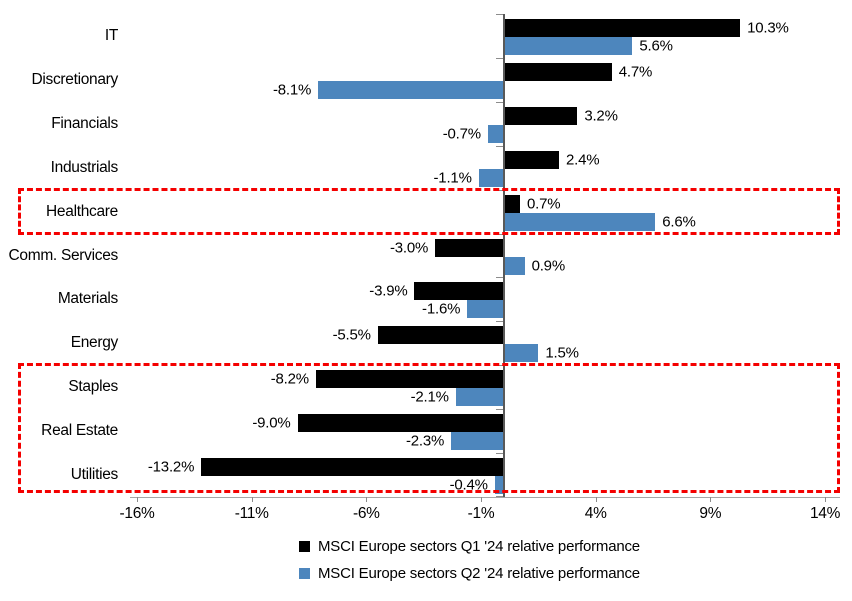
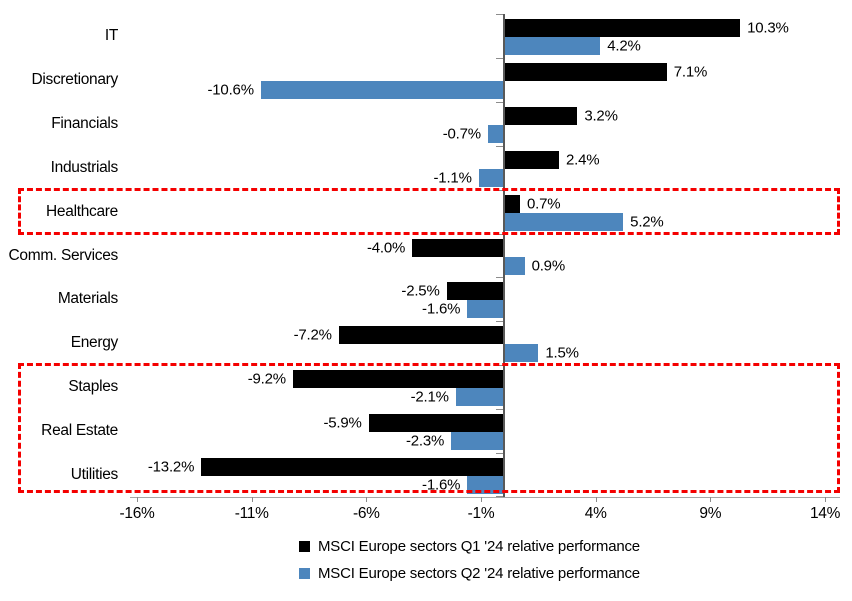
MSCI Europe sectors Q2 '24 relative performance/IT: 5.6% -> 4.2%
MSCI Europe sectors Q1 '24 relative performance/Discretionary: 4.7% -> 7.1%
MSCI Europe sectors Q2 '24 relative performance/Discretionary: -8.1% -> -10.6%
MSCI Europe sectors Q2 '24 relative performance/Healthcare: 6.6% -> 5.2%
MSCI Europe sectors Q1 '24 relative performance/Comm. Services: -3.0% -> -4.0%
MSCI Europe sectors Q1 '24 relative performance/Materials: -3.9% -> -2.5%
MSCI Europe sectors Q1 '24 relative performance/Energy: -5.5% -> -7.2%
MSCI Europe sectors Q1 '24 relative performance/Staples: -8.2% -> -9.2%
MSCI Europe sectors Q1 '24 relative performance/Real Estate: -9.0% -> -5.9%
MSCI Europe sectors Q2 '24 relative performance/Utilities: -0.4% -> -1.6%
